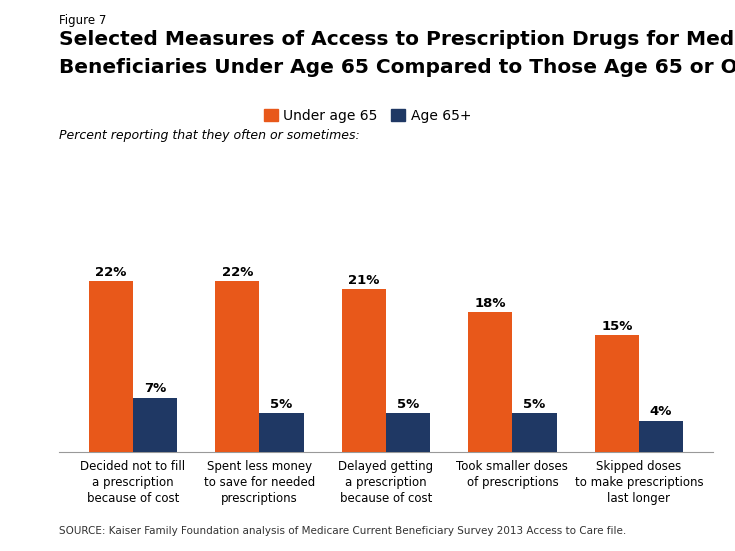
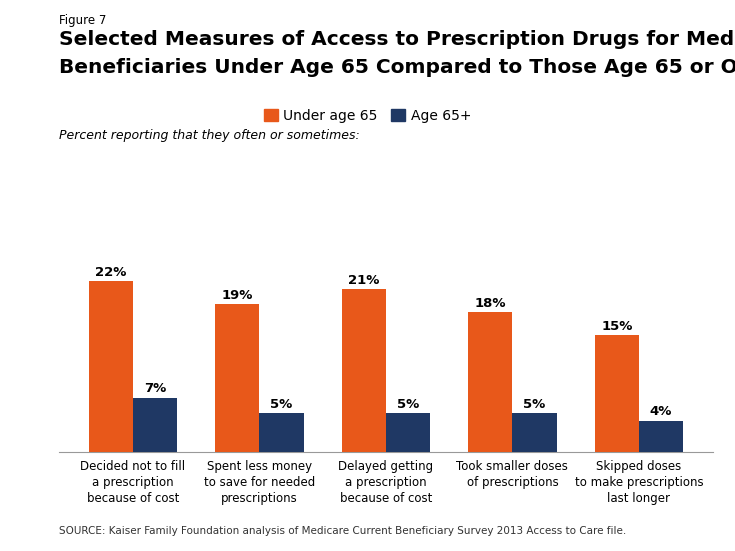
Under age 65/Spent less money to save for needed prescriptions: 22% -> 19%
